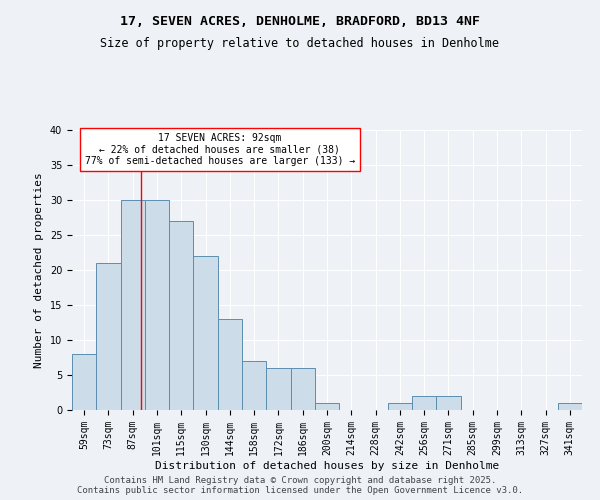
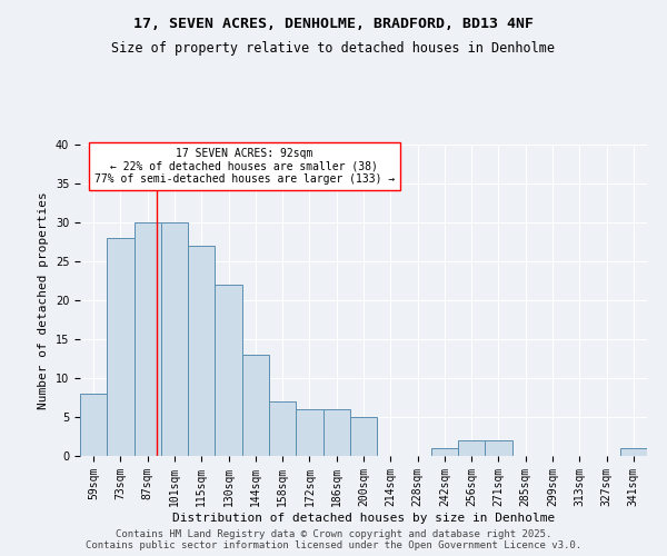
73sqm: 21 -> 28
200sqm: 1 -> 5
